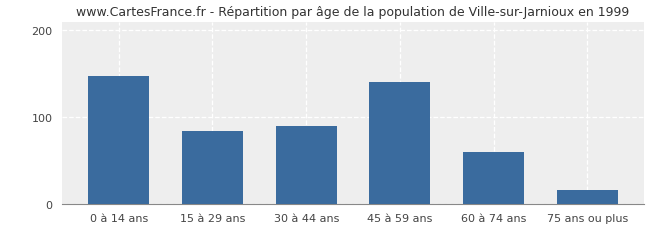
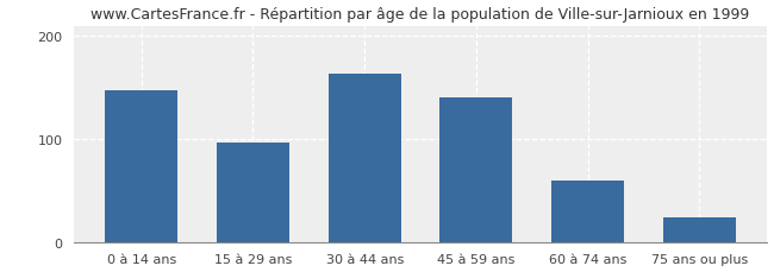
15 à 29 ans: 84 -> 97
30 à 44 ans: 90 -> 163
75 ans ou plus: 16 -> 25
